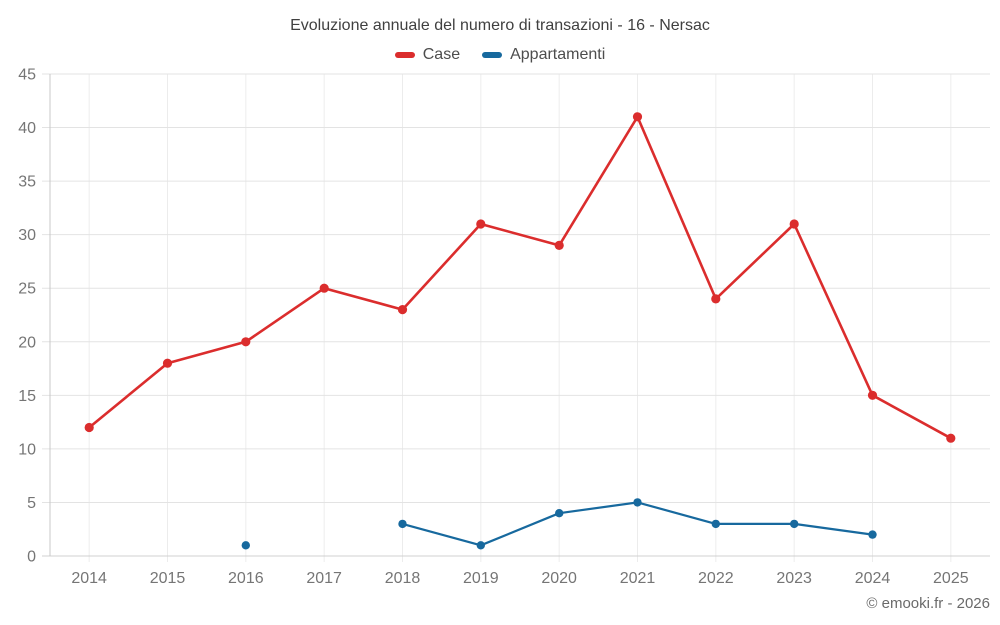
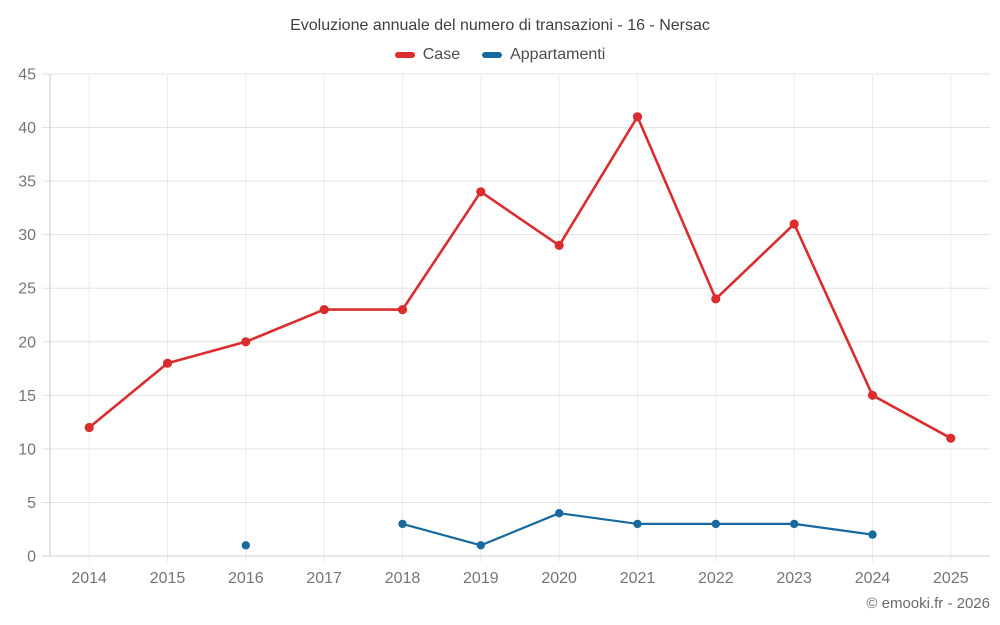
Case/2017: 25 -> 23
Case/2019: 31 -> 34
Appartamenti/2021: 5 -> 3
